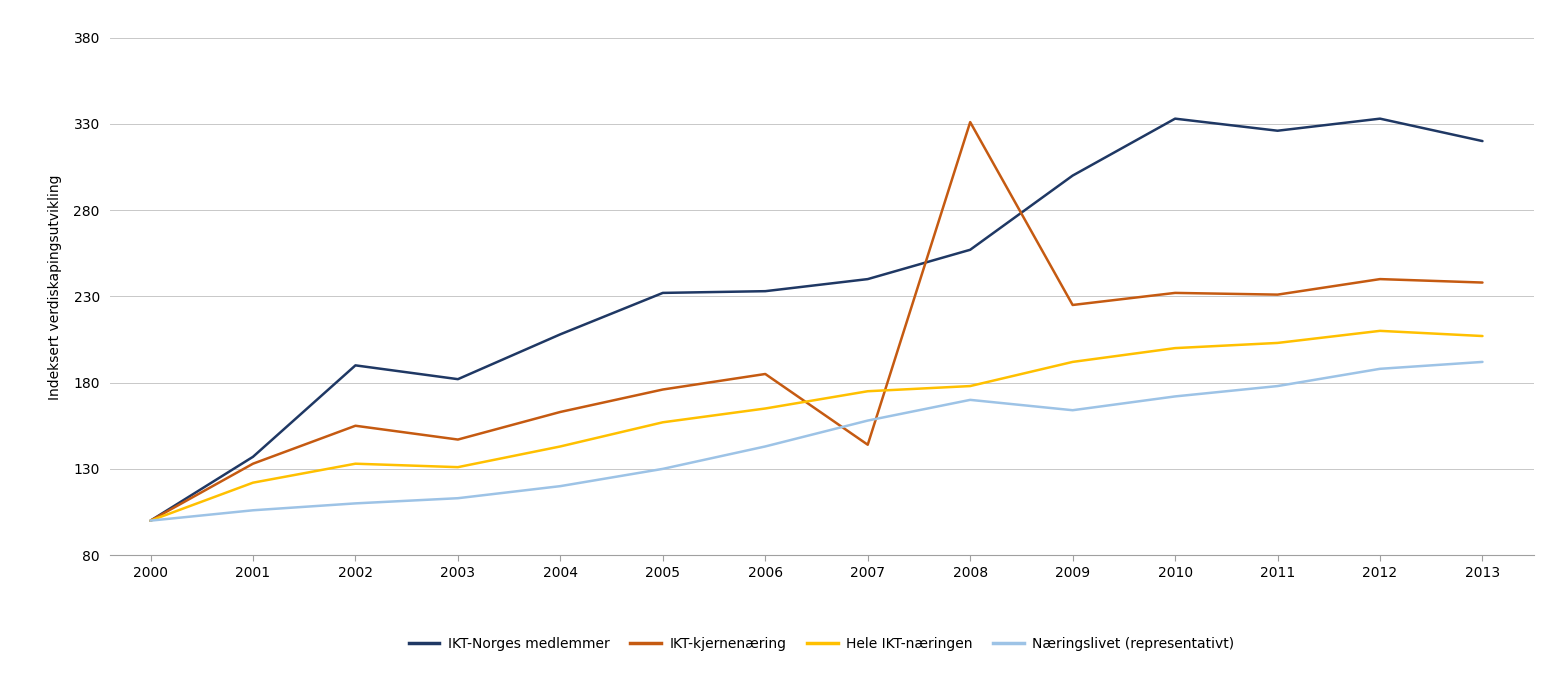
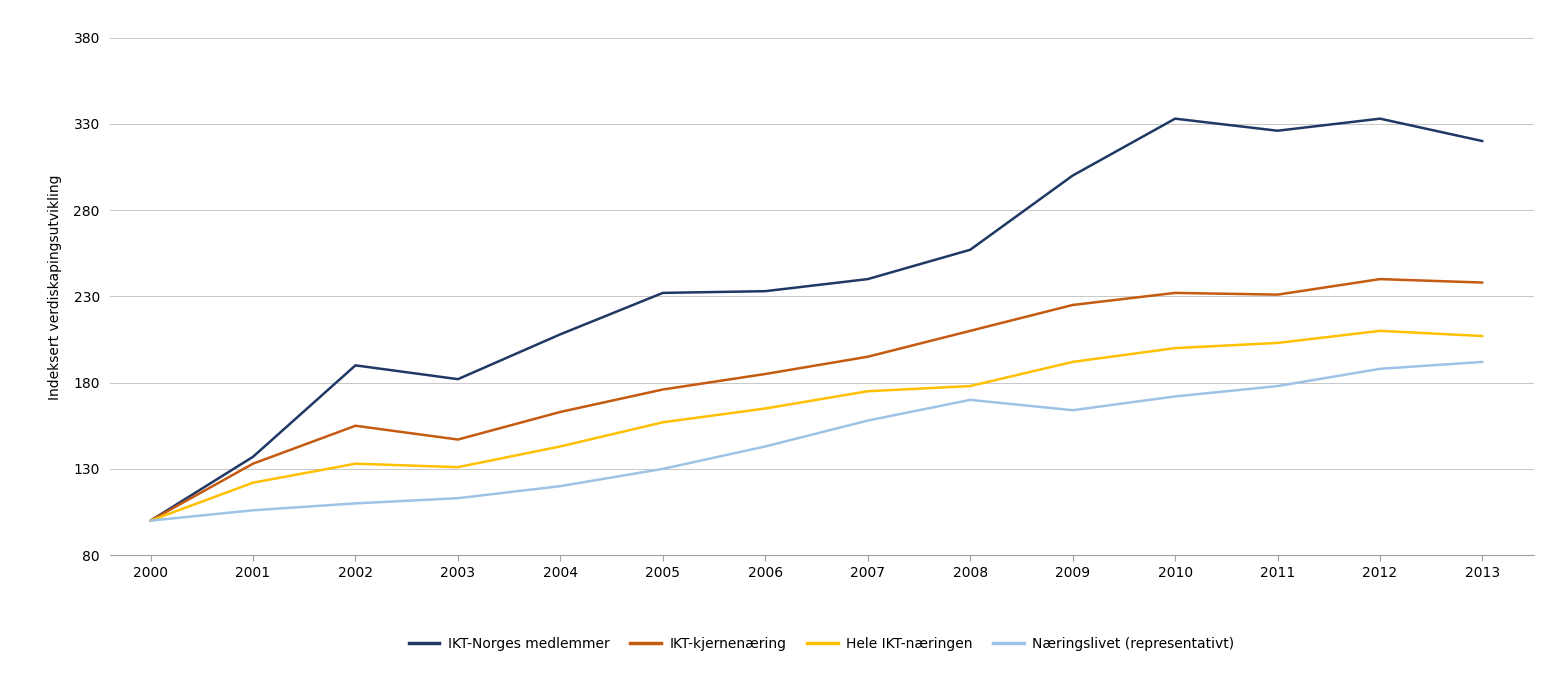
IKT-kjernenæring/2007: 144 -> 195
IKT-kjernenæring/2008: 331 -> 210
